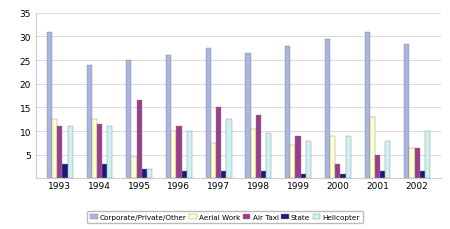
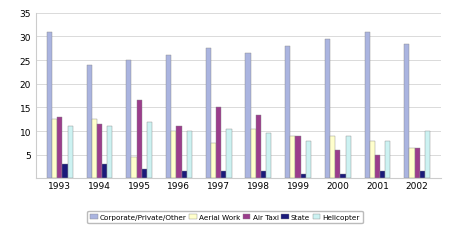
Air Taxi/1993: 11.0 -> 13.0
Helicopter/1995: 2.0 -> 12.0
Helicopter/1997: 12.5 -> 10.5
Aerial Work/1999: 7.0 -> 9.0
Air Taxi/2000: 3.0 -> 6.0
Aerial Work/2001: 13.0 -> 8.0
